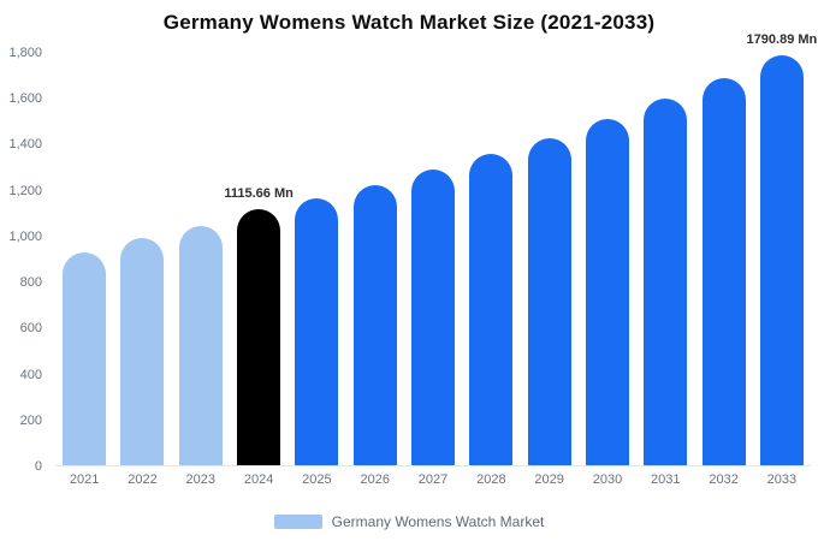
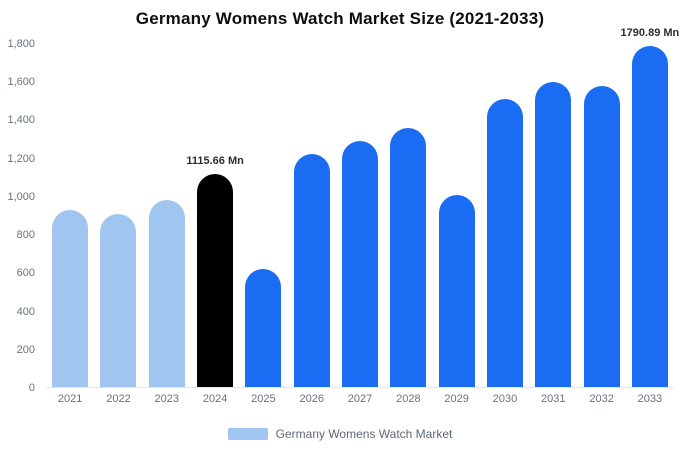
2022: 990 -> 910
2023: 1040 -> 980
2025: 1160 -> 620
2029: 1430 -> 1010
2032: 1690 -> 1580
